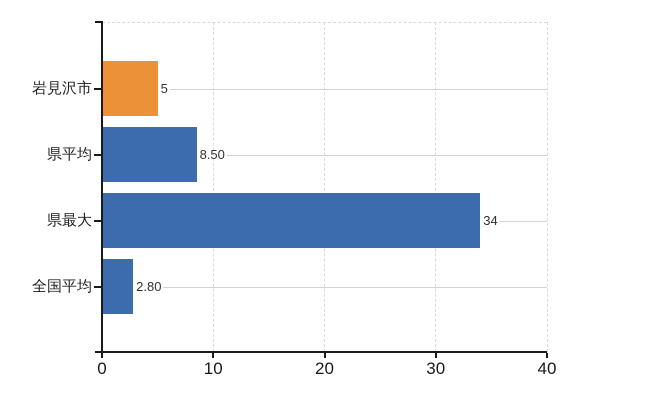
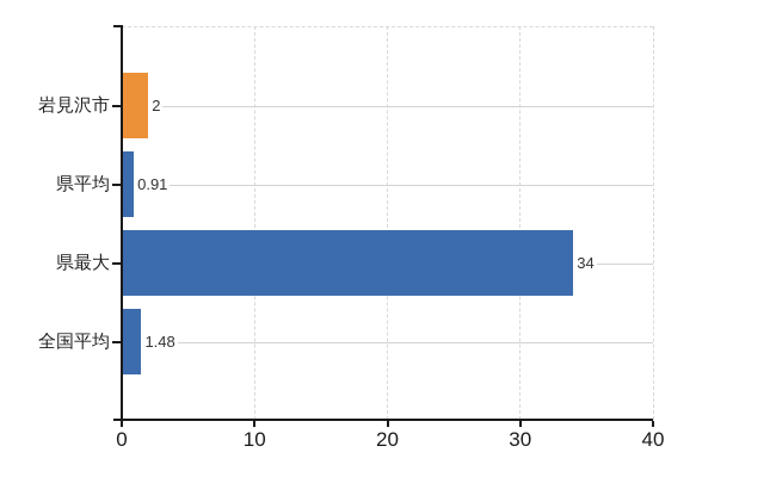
岩見沢市: 5 -> 2
県平均: 8.50 -> 0.91
全国平均: 2.80 -> 1.48
